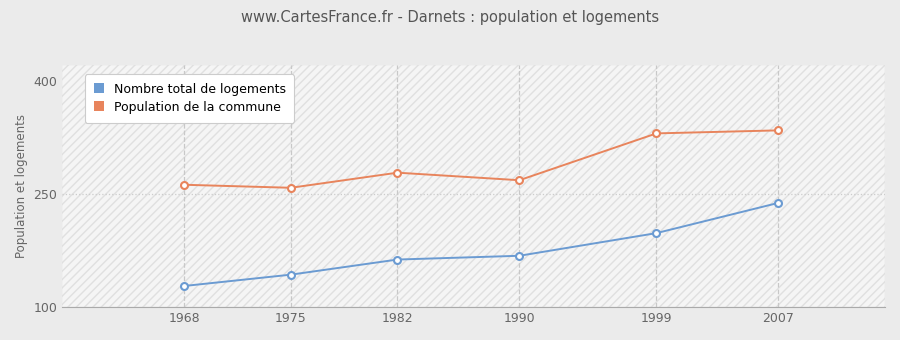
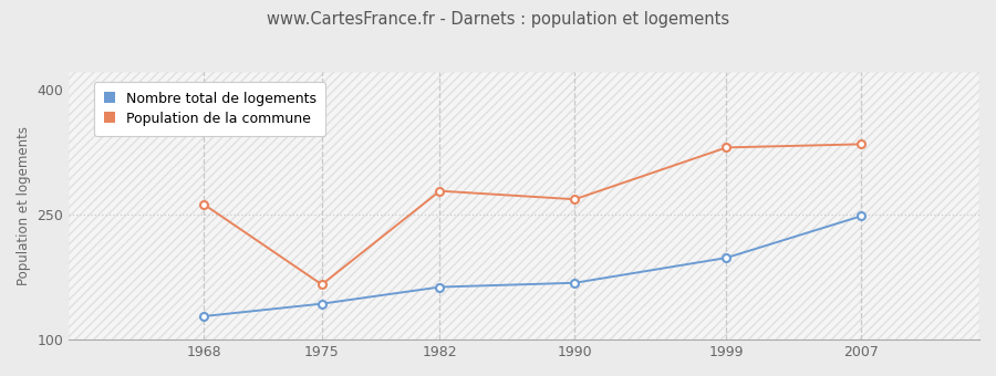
Population de la commune/1975: 258 -> 166
Nombre total de logements/2007: 238 -> 248
